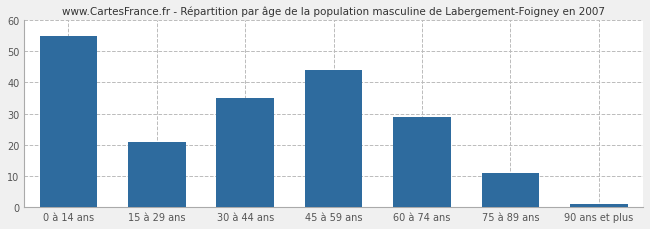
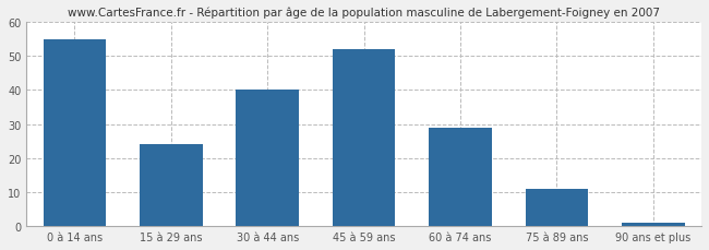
15 à 29 ans: 21 -> 24
30 à 44 ans: 35 -> 40
45 à 59 ans: 44 -> 52
